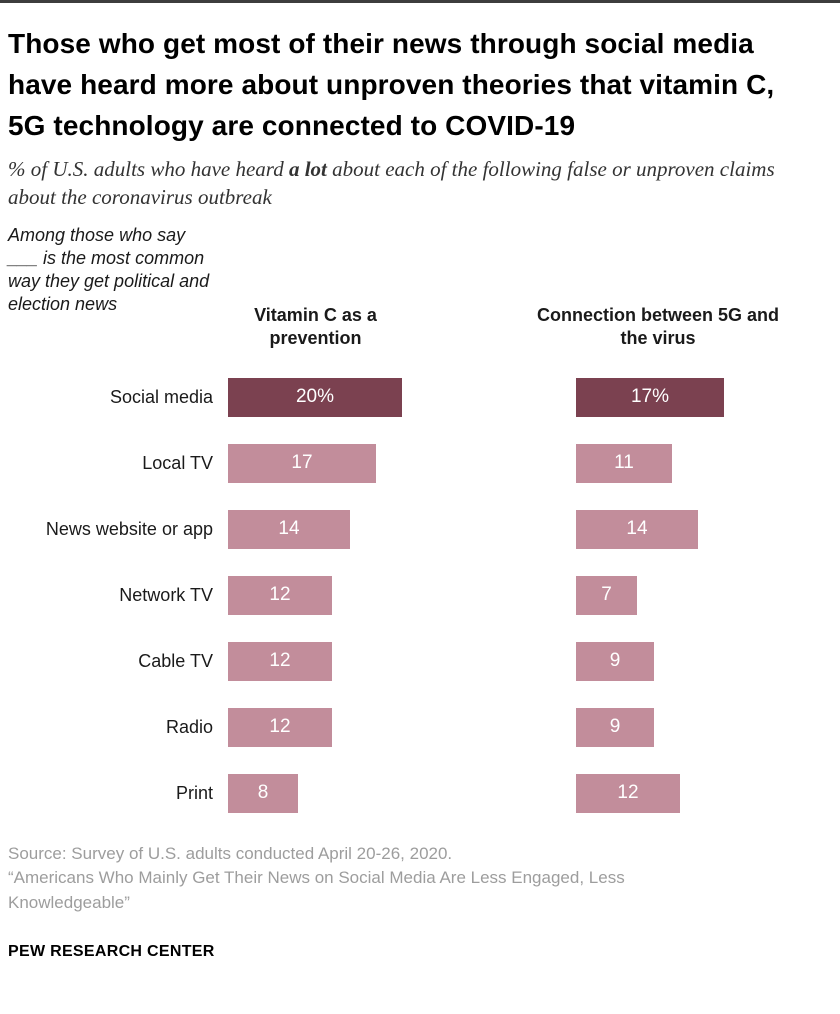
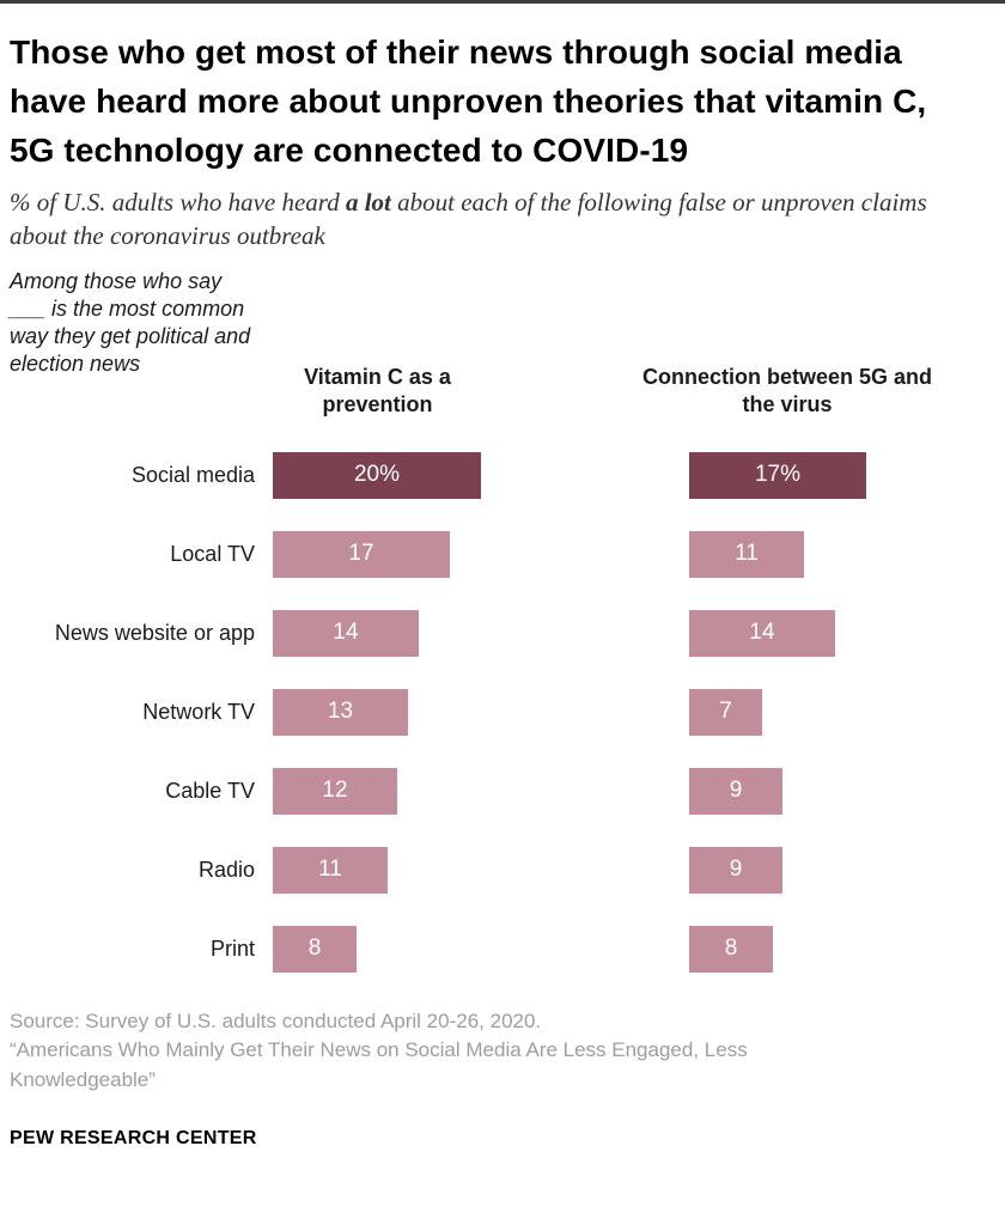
Vitamin C as a prevention/Network TV: 12 -> 13
Vitamin C as a prevention/Radio: 12 -> 11
Connection between 5G and the virus/Print: 12 -> 8
